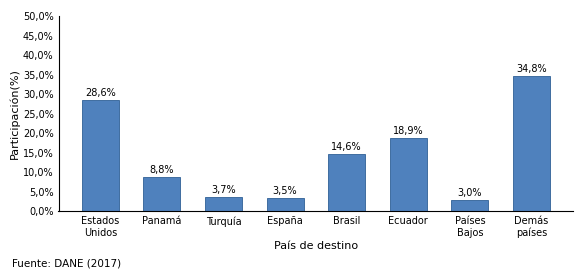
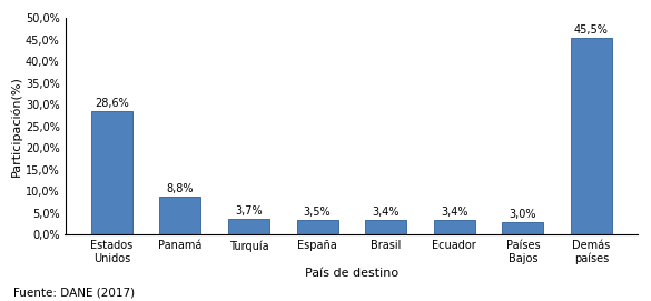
Brasil: 14,6% -> 3,4%
Ecuador: 18,9% -> 3,4%
Demás países: 34,8% -> 45,5%
